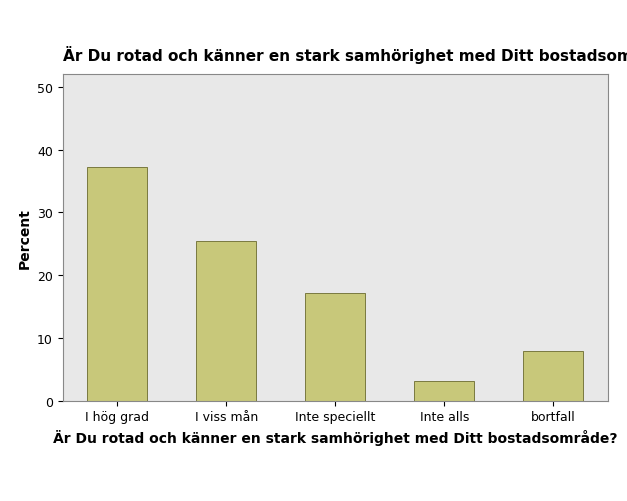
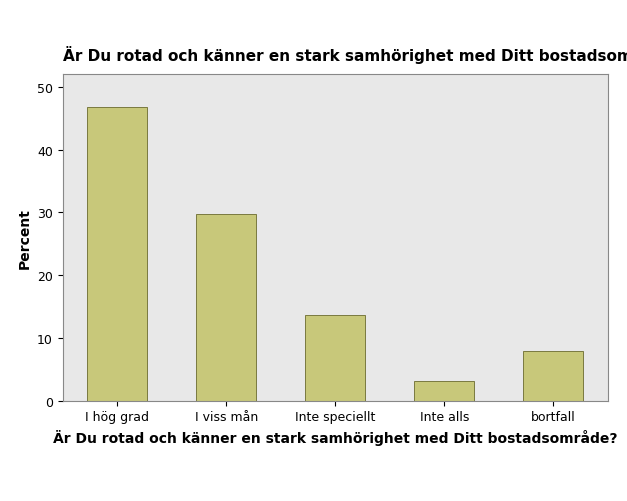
I hög grad: 37.2 -> 46.8
I viss mån: 25.4 -> 29.7
Inte speciellt: 17.2 -> 13.7
